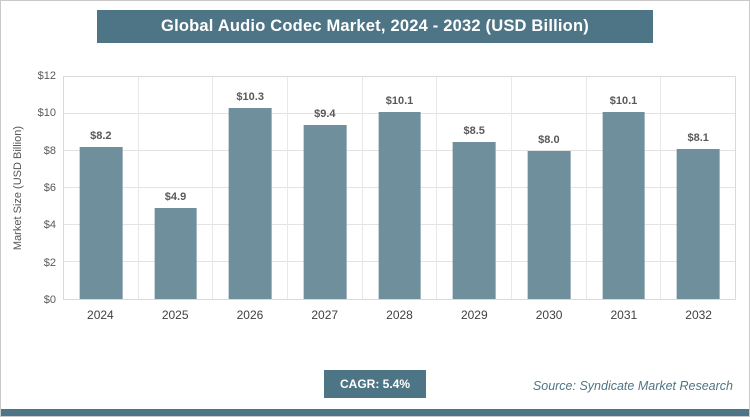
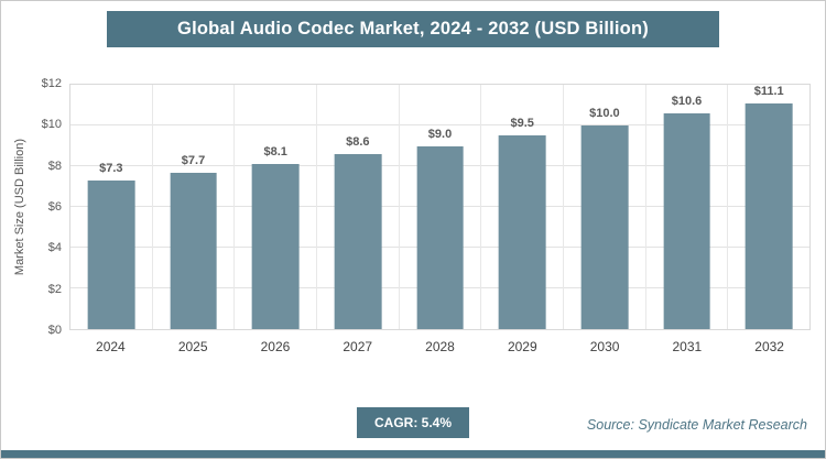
2024: $8.2 -> $7.3
2025: $4.9 -> $7.7
2026: $10.3 -> $8.1
2027: $9.4 -> $8.6
2028: $10.1 -> $9.0
2029: $8.5 -> $9.5
2030: $8.0 -> $10.0
2031: $10.1 -> $10.6
2032: $8.1 -> $11.1
